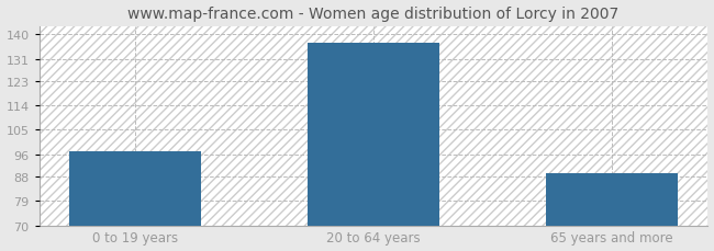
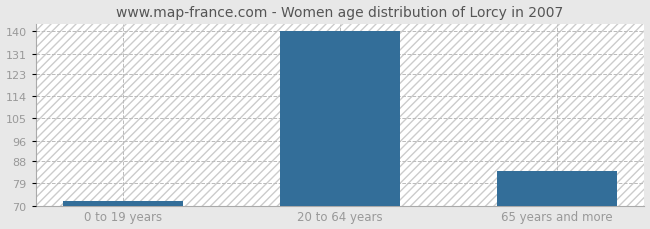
0 to 19 years: 97 -> 72
20 to 64 years: 137 -> 140
65 years and more: 89 -> 84
